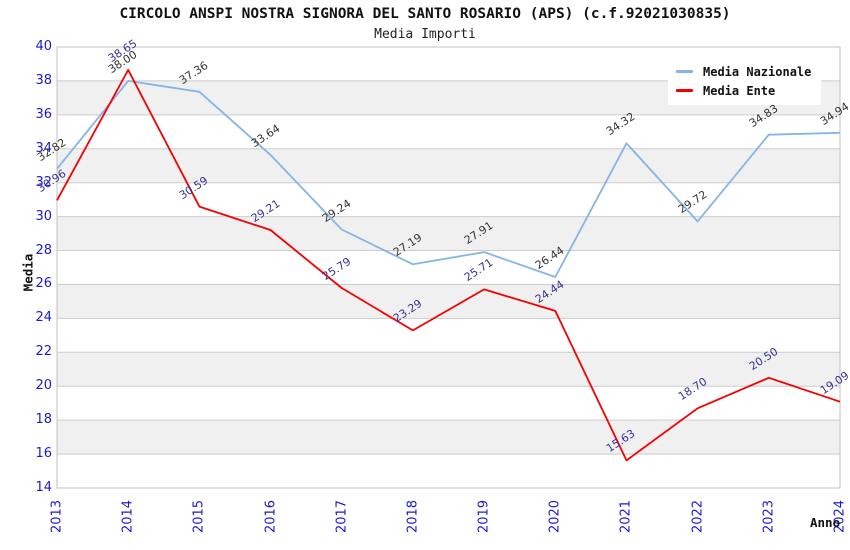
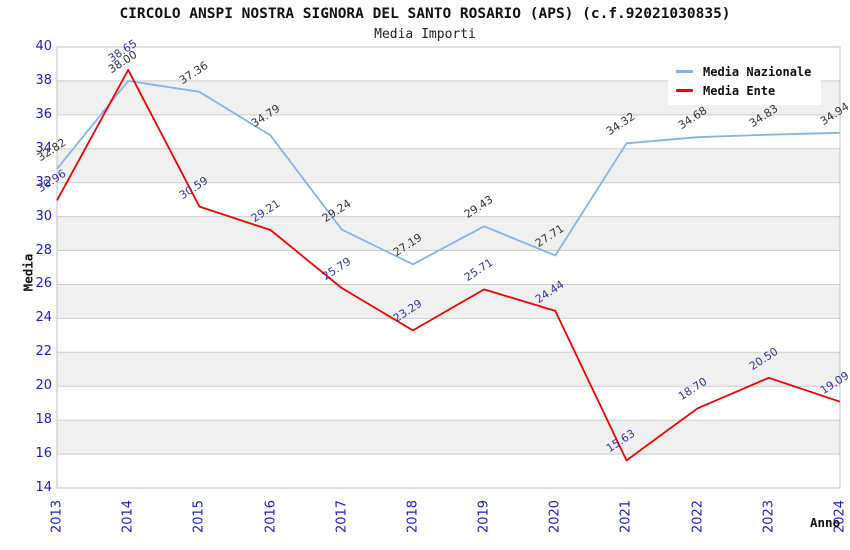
Media Nazionale/2016: 33.64 -> 34.79
Media Nazionale/2019: 27.91 -> 29.43
Media Nazionale/2020: 26.44 -> 27.71
Media Nazionale/2022: 29.72 -> 34.68
